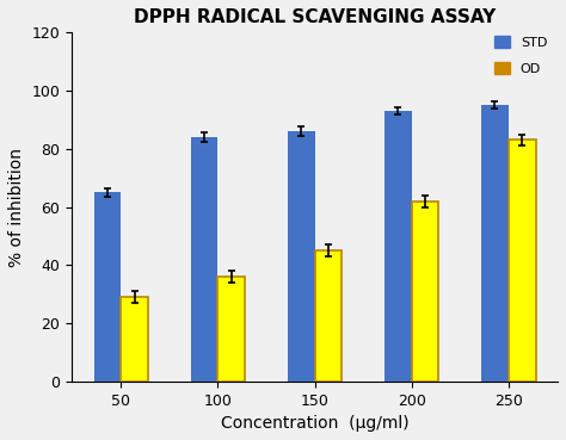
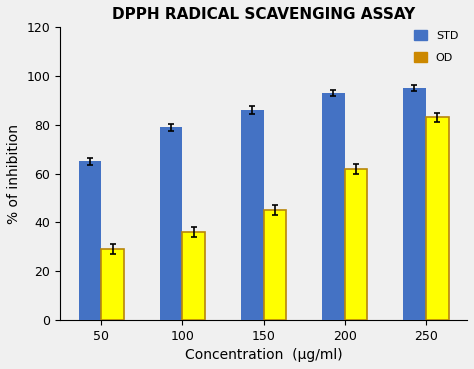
STD/100: 84 -> 79
